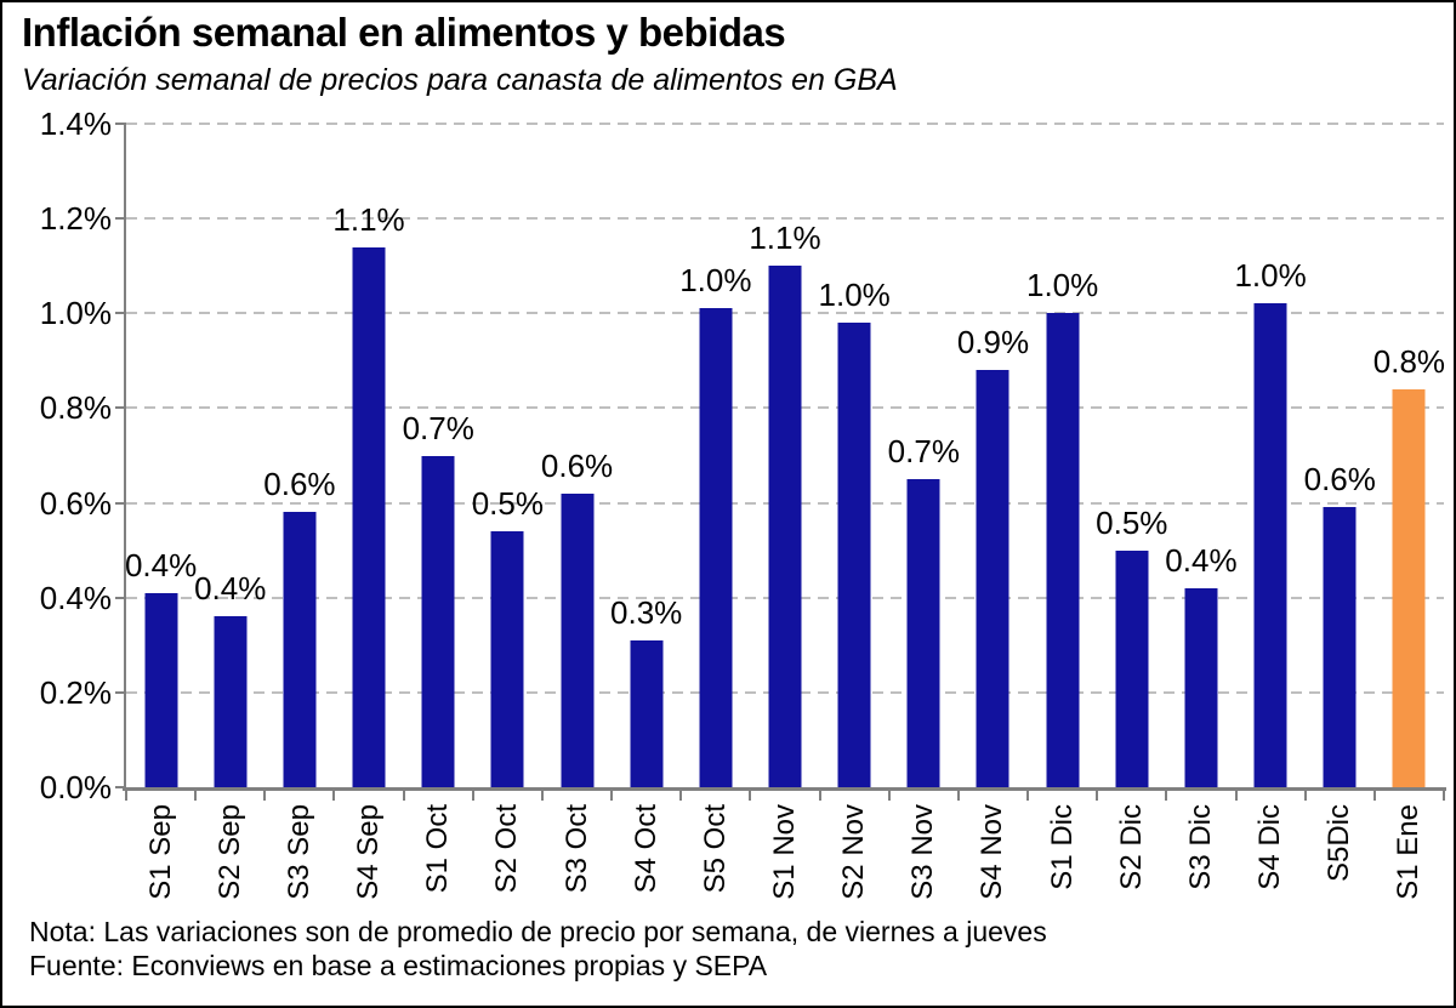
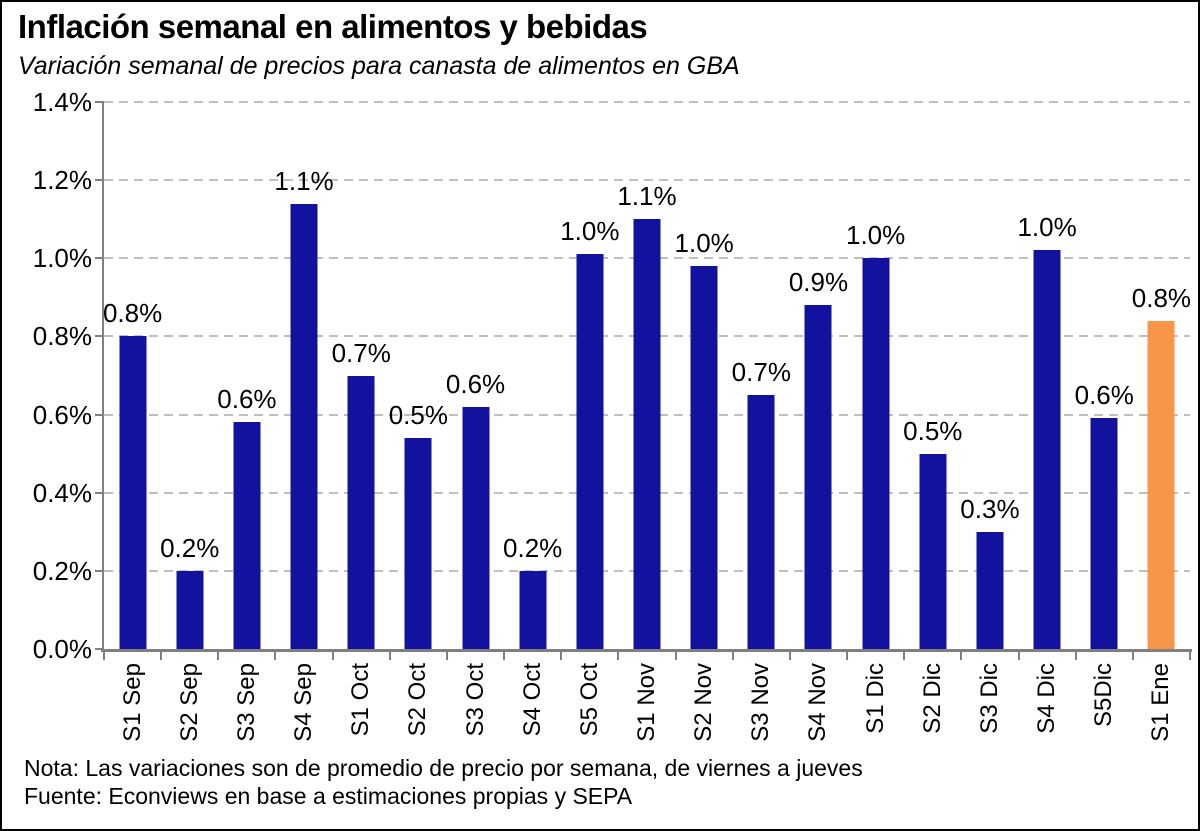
S1 Sep: 0.4% -> 0.8%
S2 Sep: 0.4% -> 0.2%
S4 Oct: 0.3% -> 0.2%
S3 Dic: 0.4% -> 0.3%
